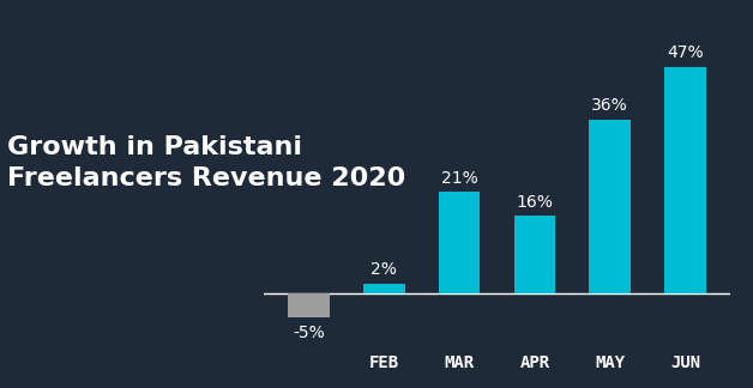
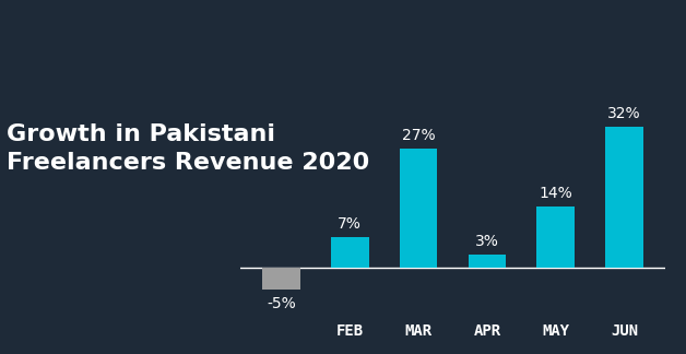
FEB: 2% -> 7%
MAR: 21% -> 27%
APR: 16% -> 3%
MAY: 36% -> 14%
JUN: 47% -> 32%
